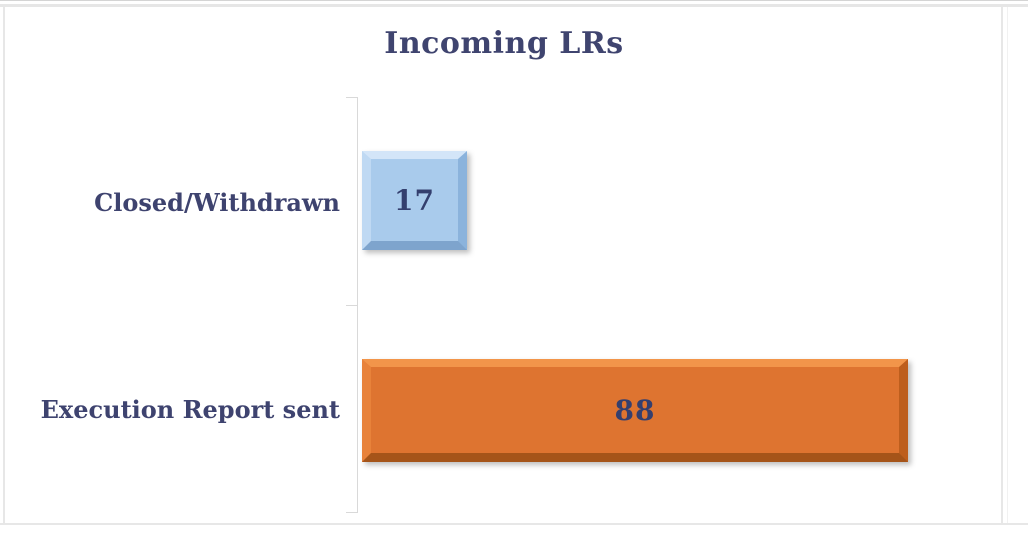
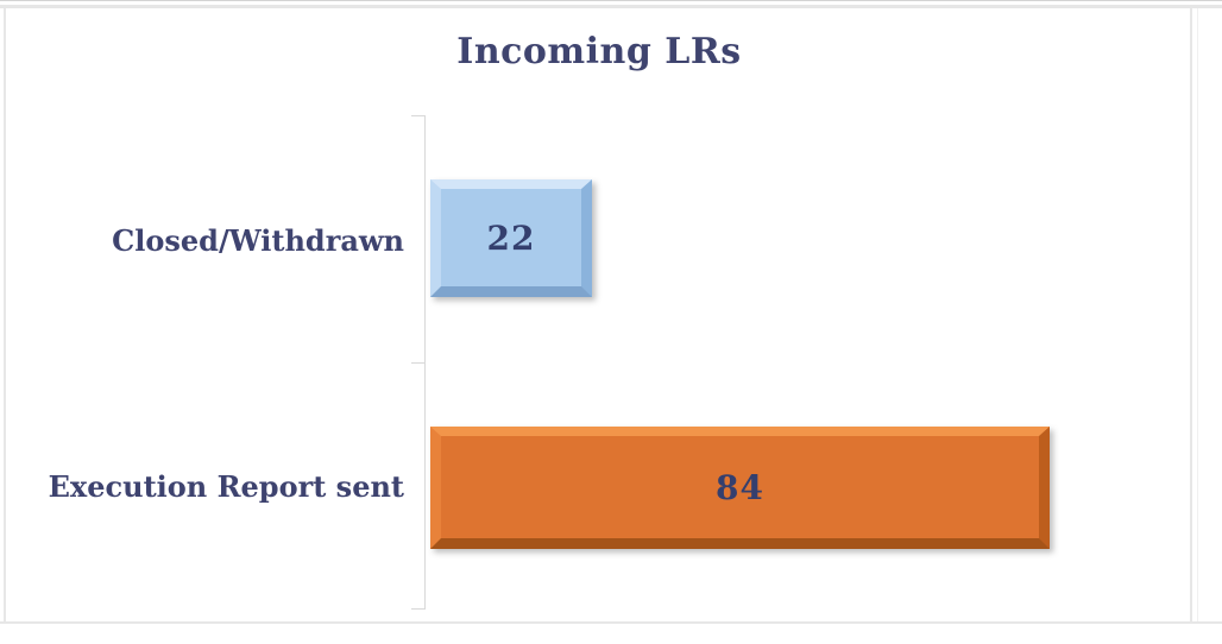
Closed/Withdrawn: 17 -> 22
Execution Report sent: 88 -> 84
